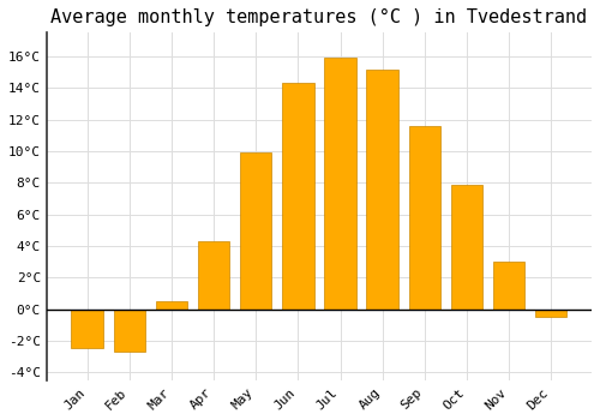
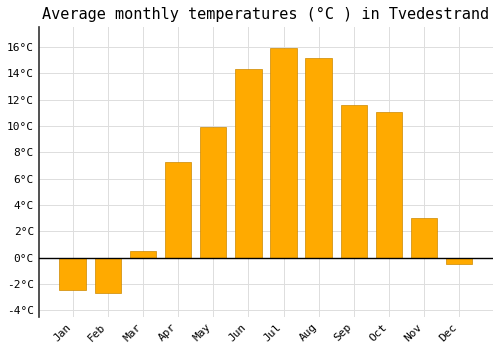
Apr: 4.3°C -> 7.3°C
Oct: 7.9°C -> 11.1°C
